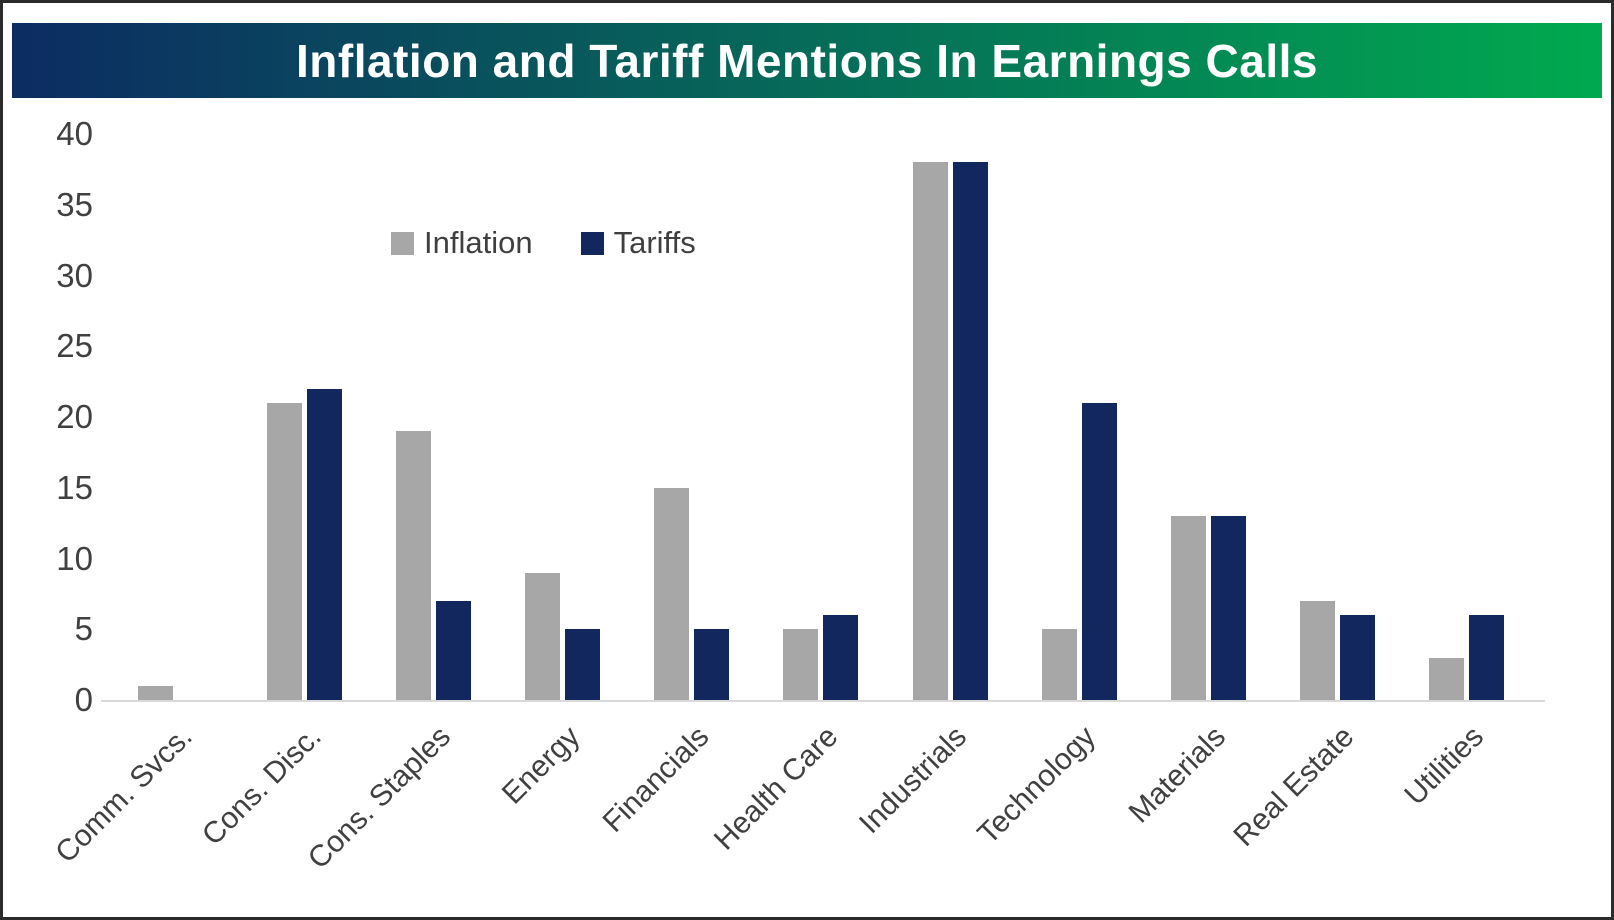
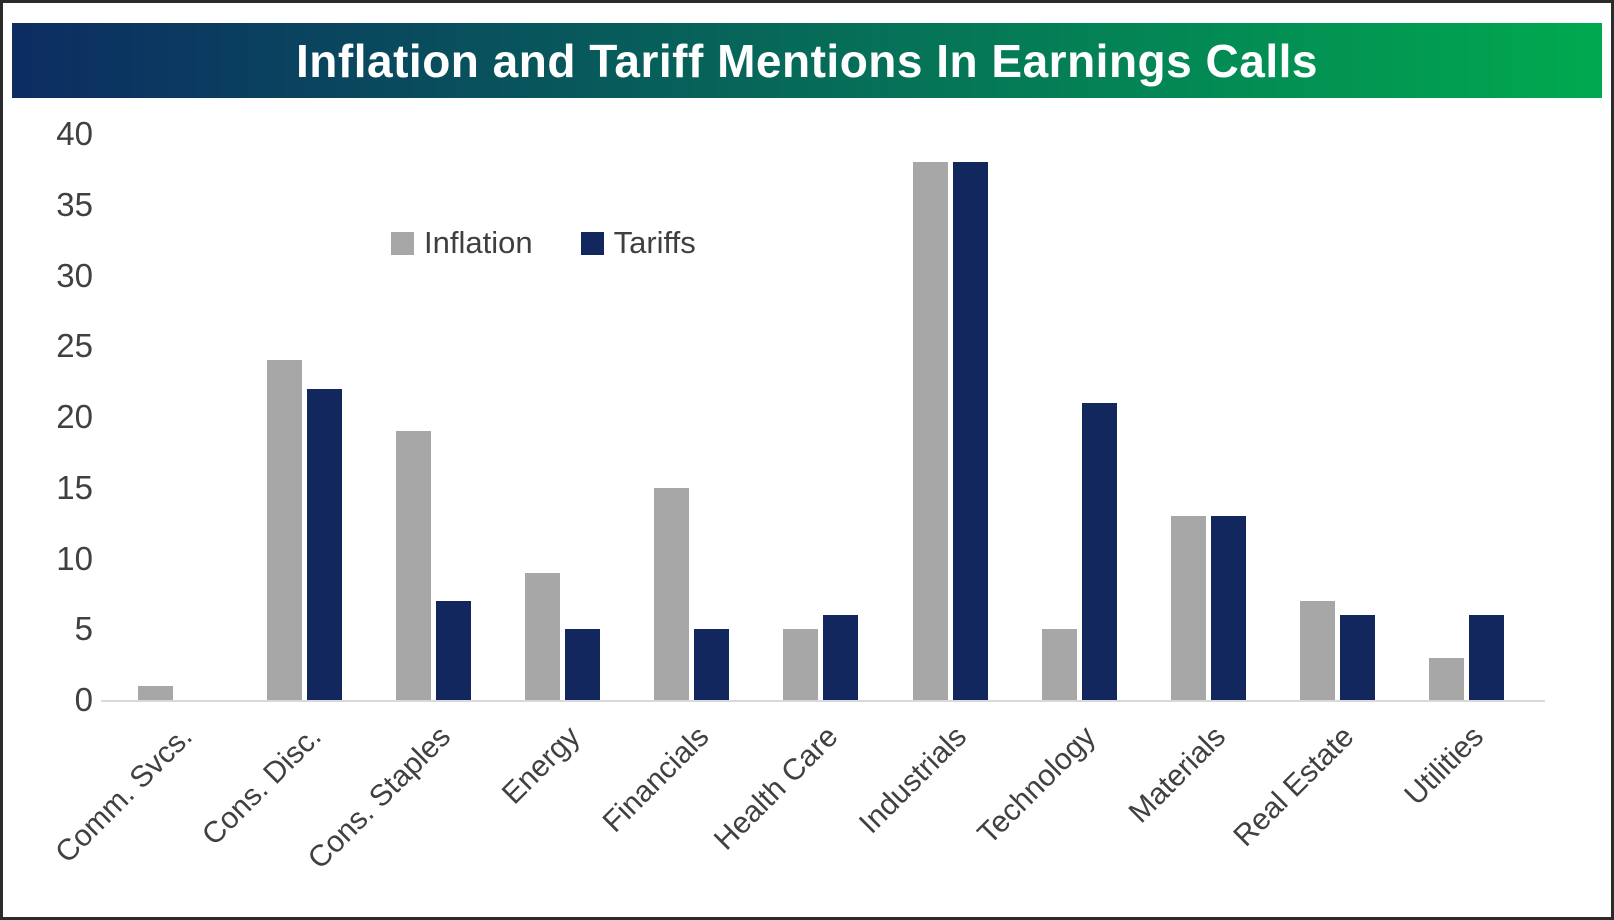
Inflation/Cons. Disc.: 21 -> 24
